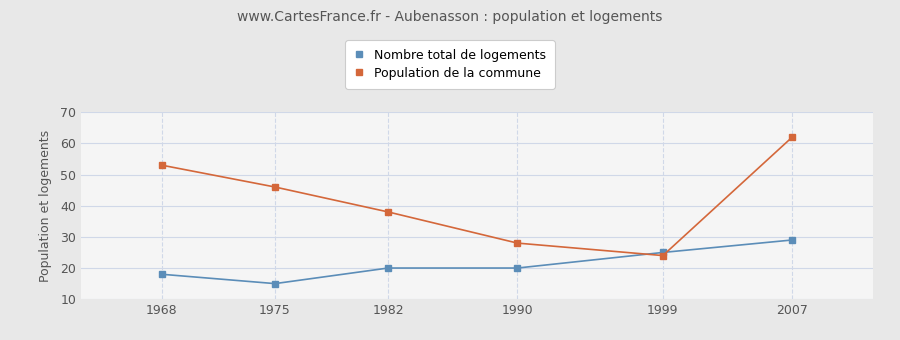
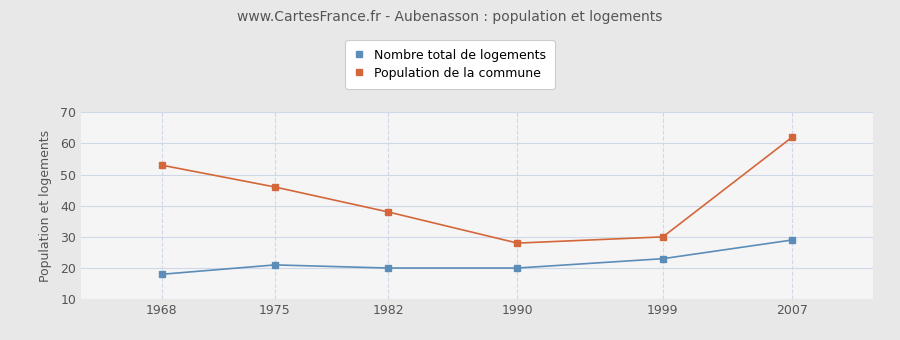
Nombre total de logements/1975: 15 -> 21
Nombre total de logements/1999: 25 -> 23
Population de la commune/1999: 24 -> 30
